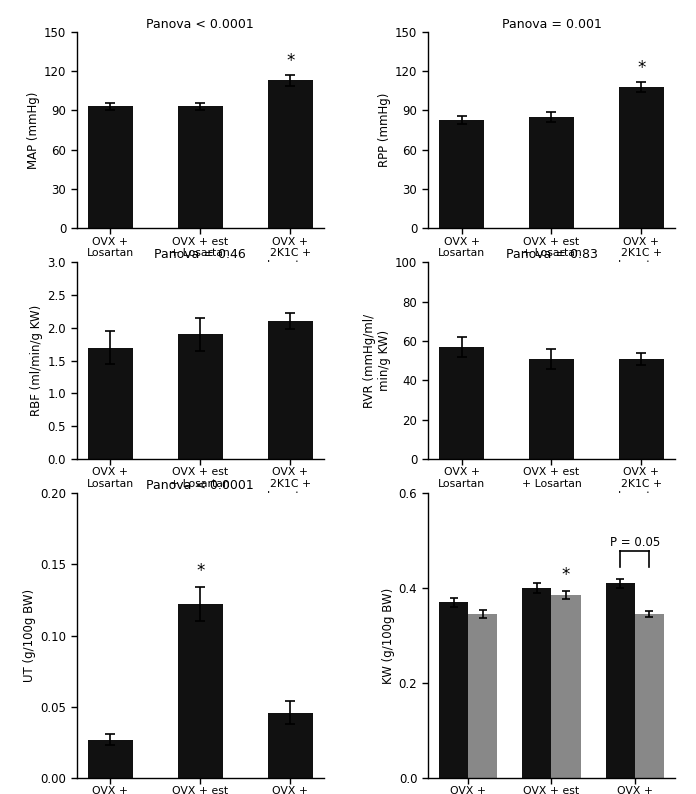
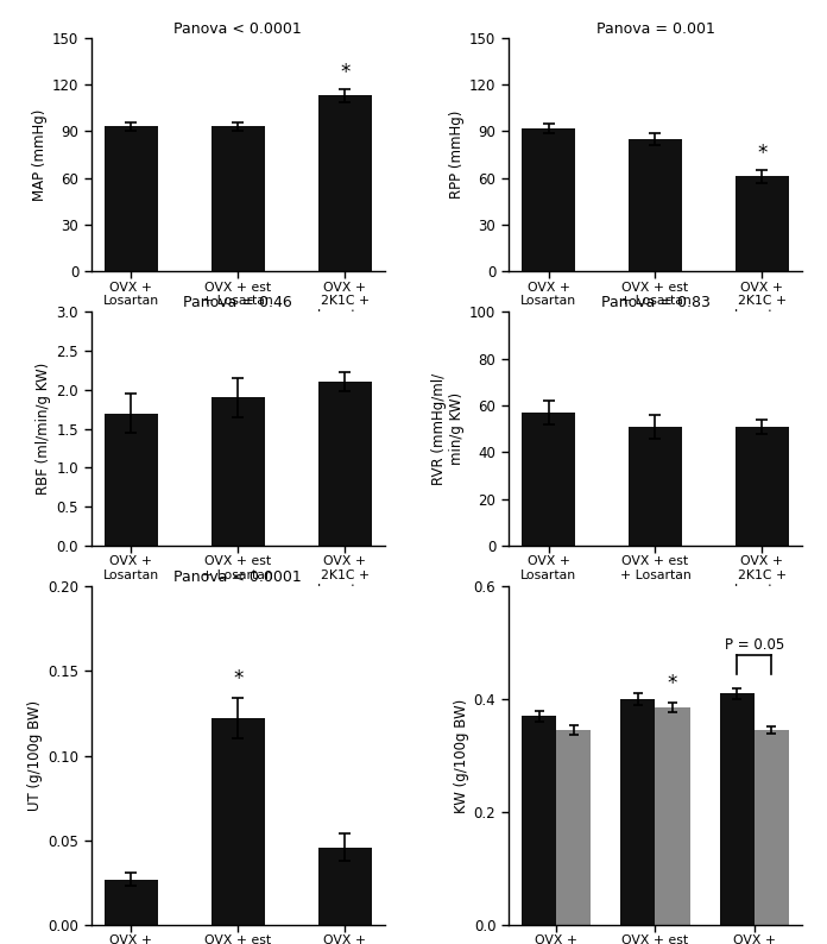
Panova = 0.001/OVX + Losartan: 83 -> 92
Panova = 0.001/OVX + 2K1C + Losartan: 108 -> 61
